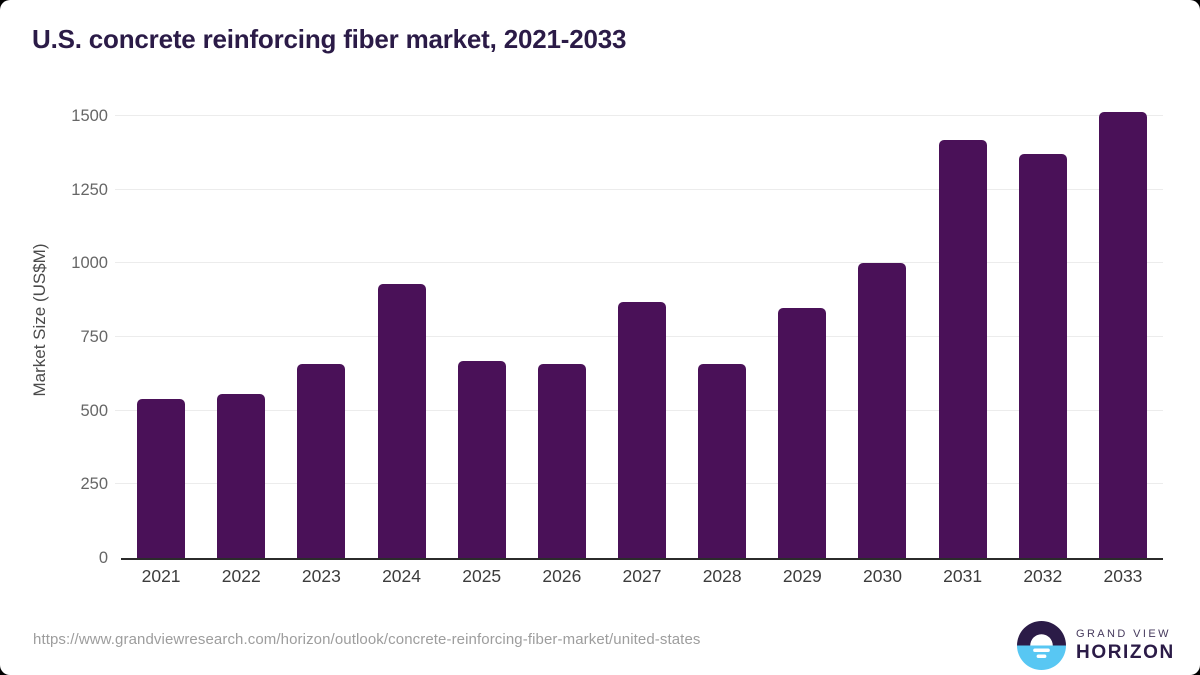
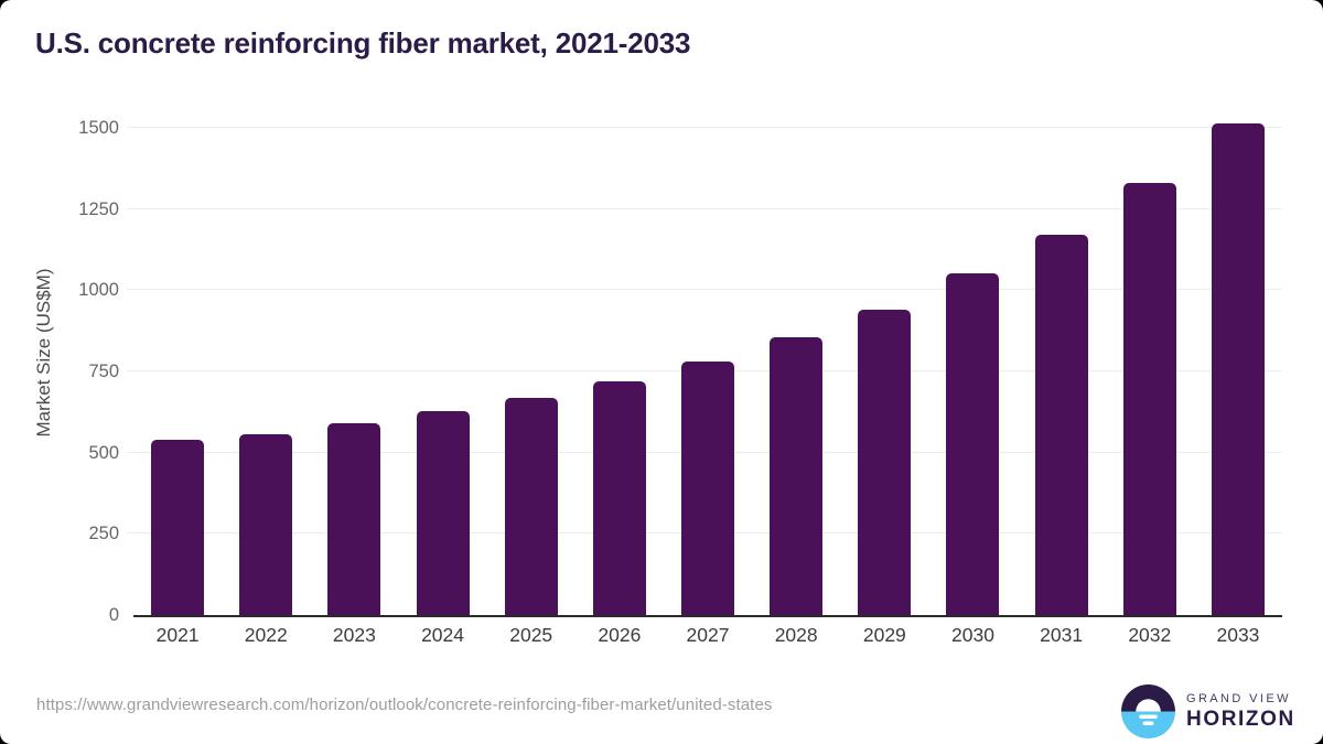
2023: 660 -> 590
2024: 930 -> 630
2026: 660 -> 720
2027: 870 -> 780
2028: 660 -> 860
2029: 850 -> 940
2030: 1000 -> 1050
2031: 1420 -> 1170
2032: 1370 -> 1330
